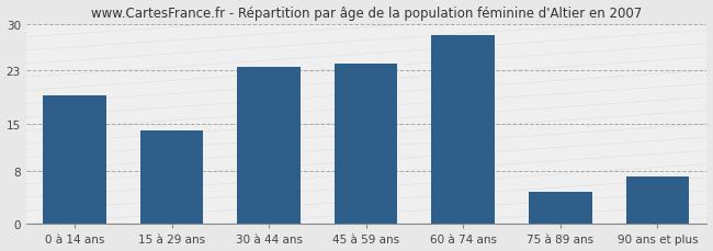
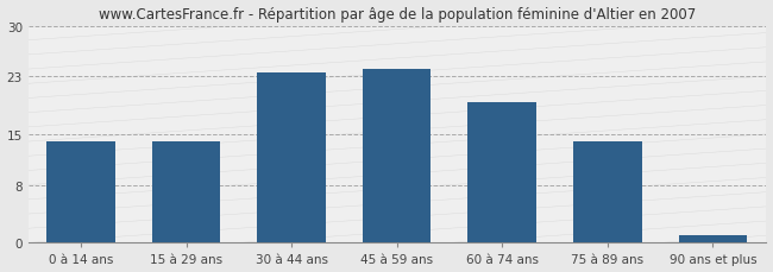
0 à 14 ans: 19.2 -> 14.0
60 à 74 ans: 28.2 -> 19.5
75 à 89 ans: 4.8 -> 14.0
90 ans et plus: 7.2 -> 1.0
